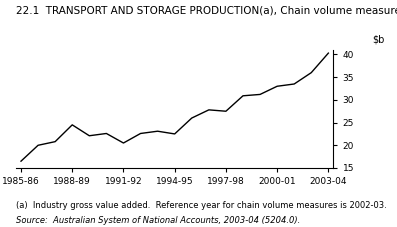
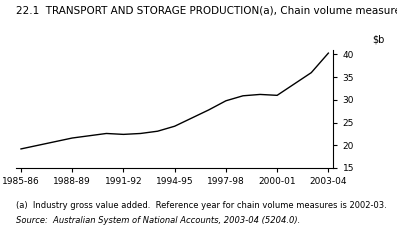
1985-86: 16.5 -> 19.2
1988-89: 24.5 -> 21.6
1991-92: 20.5 -> 22.4
1994-95: 22.5 -> 24.2
1997-98: 27.5 -> 29.8
2000-01: 33.0 -> 31.0
